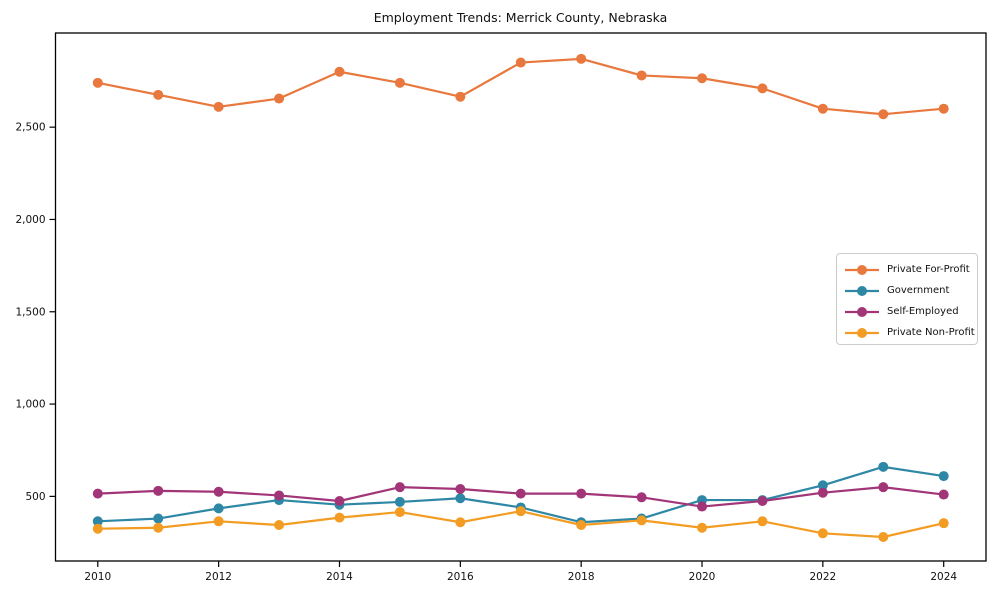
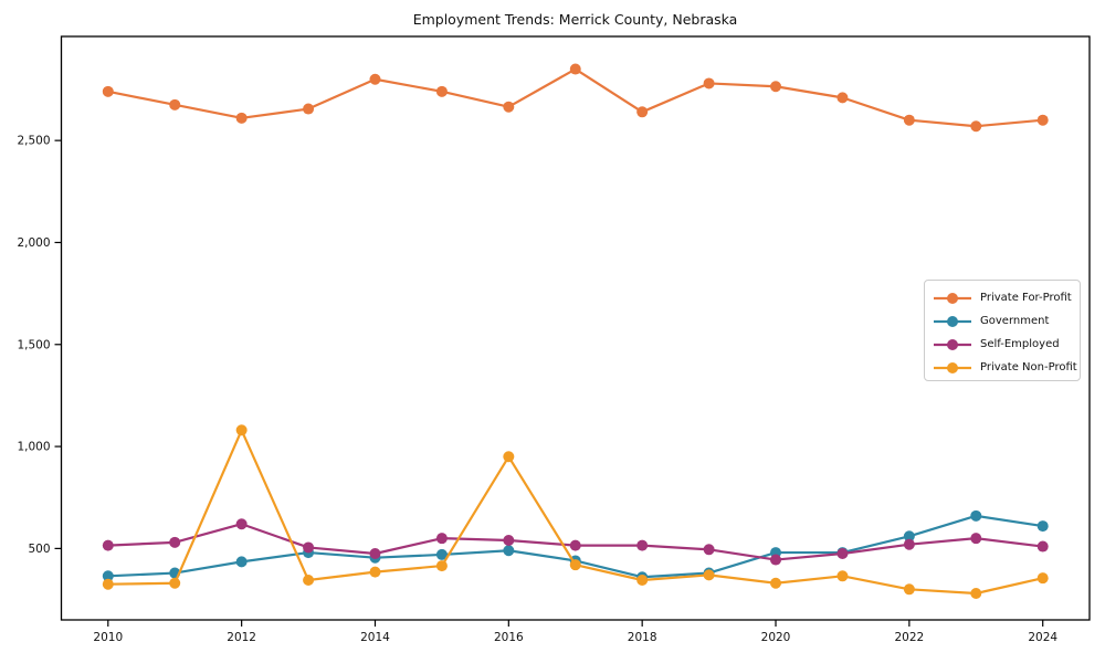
Self-Employed/2012: 520 -> 620
Private Non-Profit/2012: 360 -> 1080
Private Non-Profit/2016: 360 -> 950
Private For-Profit/2018: 2870 -> 2640
